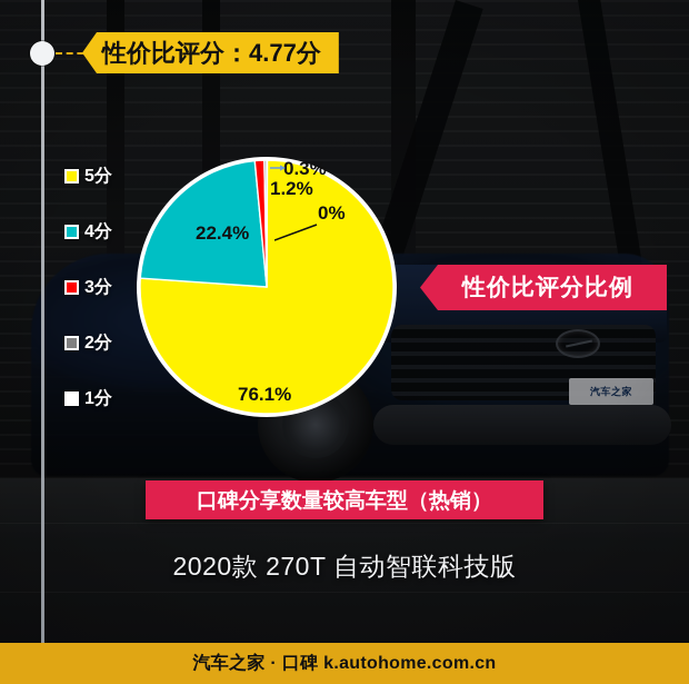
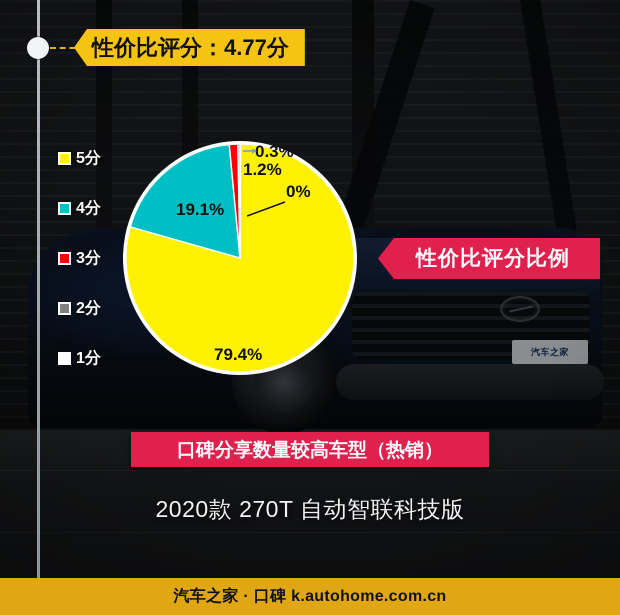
5分: 76.1% -> 79.4%
4分: 22.4% -> 19.1%
